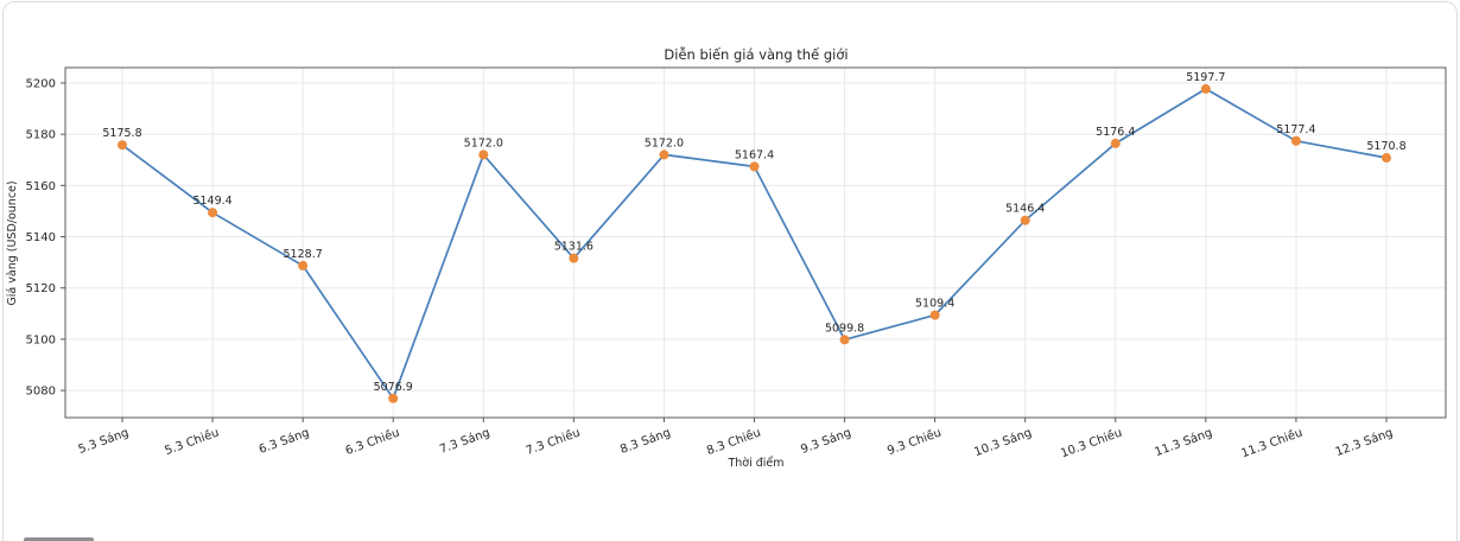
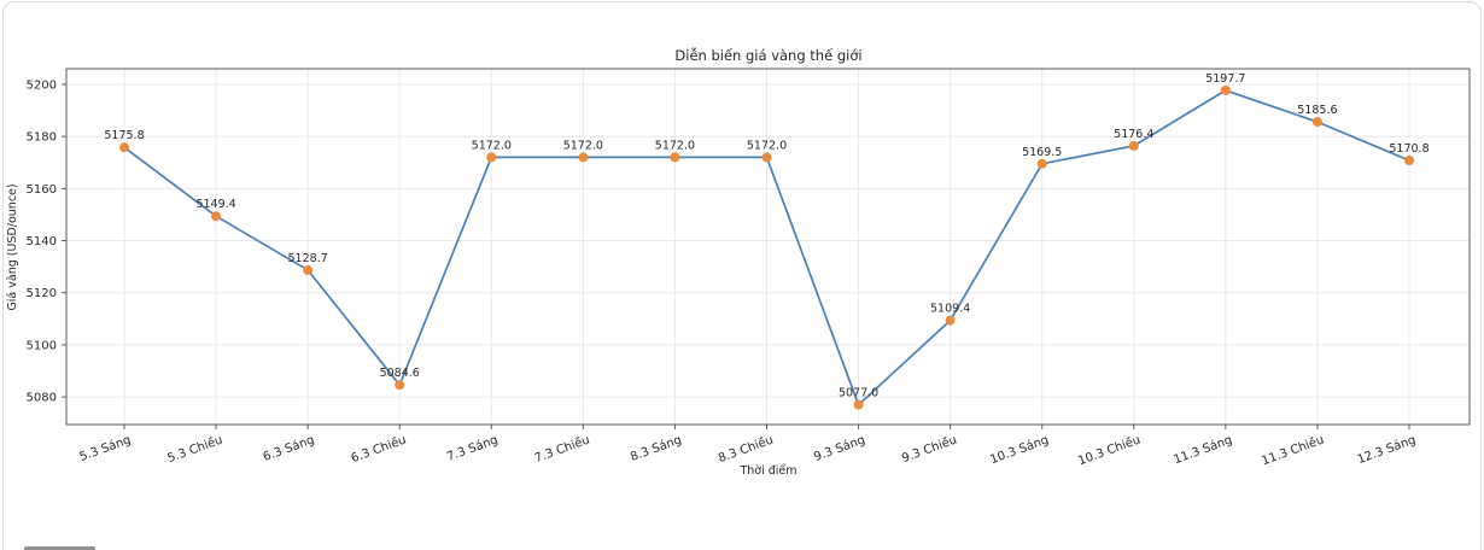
6.3 Chiều: 5076.9 -> 5084.6
7.3 Chiều: 5131.6 -> 5172.0
8.3 Chiều: 5167.4 -> 5172.0
9.3 Sáng: 5099.8 -> 5077.0
10.3 Sáng: 5146.4 -> 5169.5
11.3 Chiều: 5177.4 -> 5185.6
